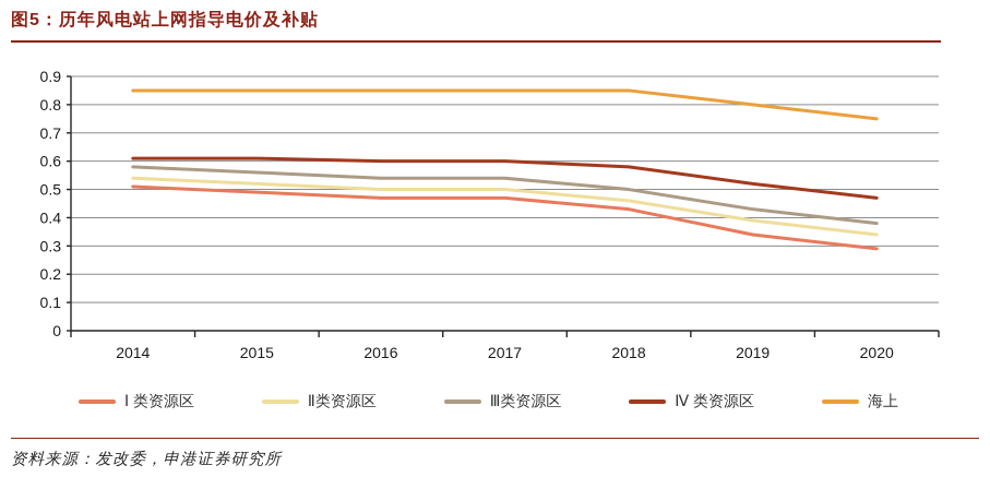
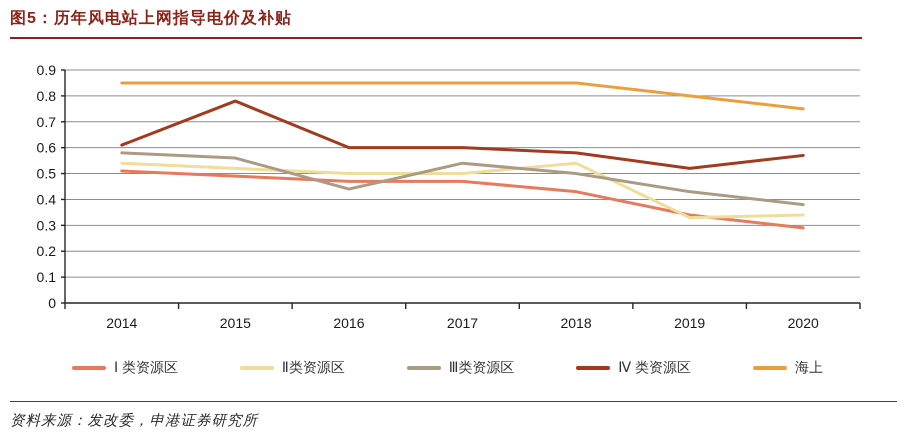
Ⅳ 类资源区/2015: 0.61 -> 0.78
Ⅲ类资源区/2016: 0.54 -> 0.44
Ⅱ类资源区/2018: 0.46 -> 0.54
Ⅱ类资源区/2019: 0.39 -> 0.33
Ⅳ 类资源区/2020: 0.47 -> 0.57
